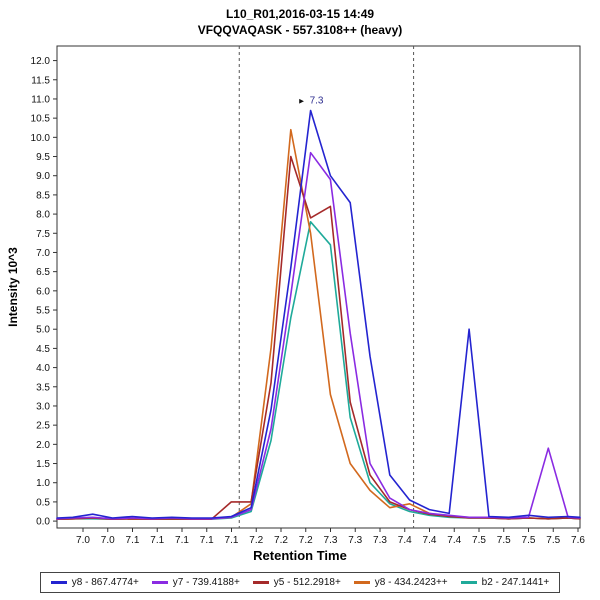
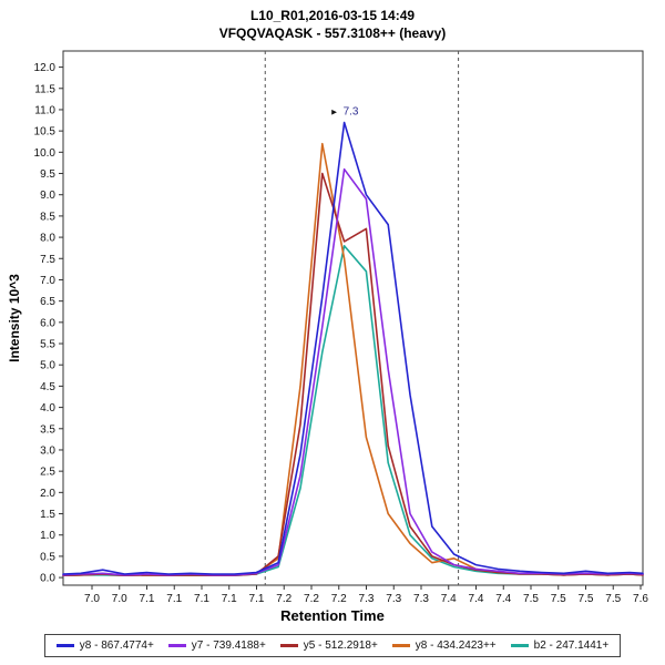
y5 - 512.2918+/7.2: 0.5 -> 0.1
y8 - 867.4774+/7.5: 5.0 -> 0.1
y7 - 739.4188+/7.6: 1.9 -> 0.1
